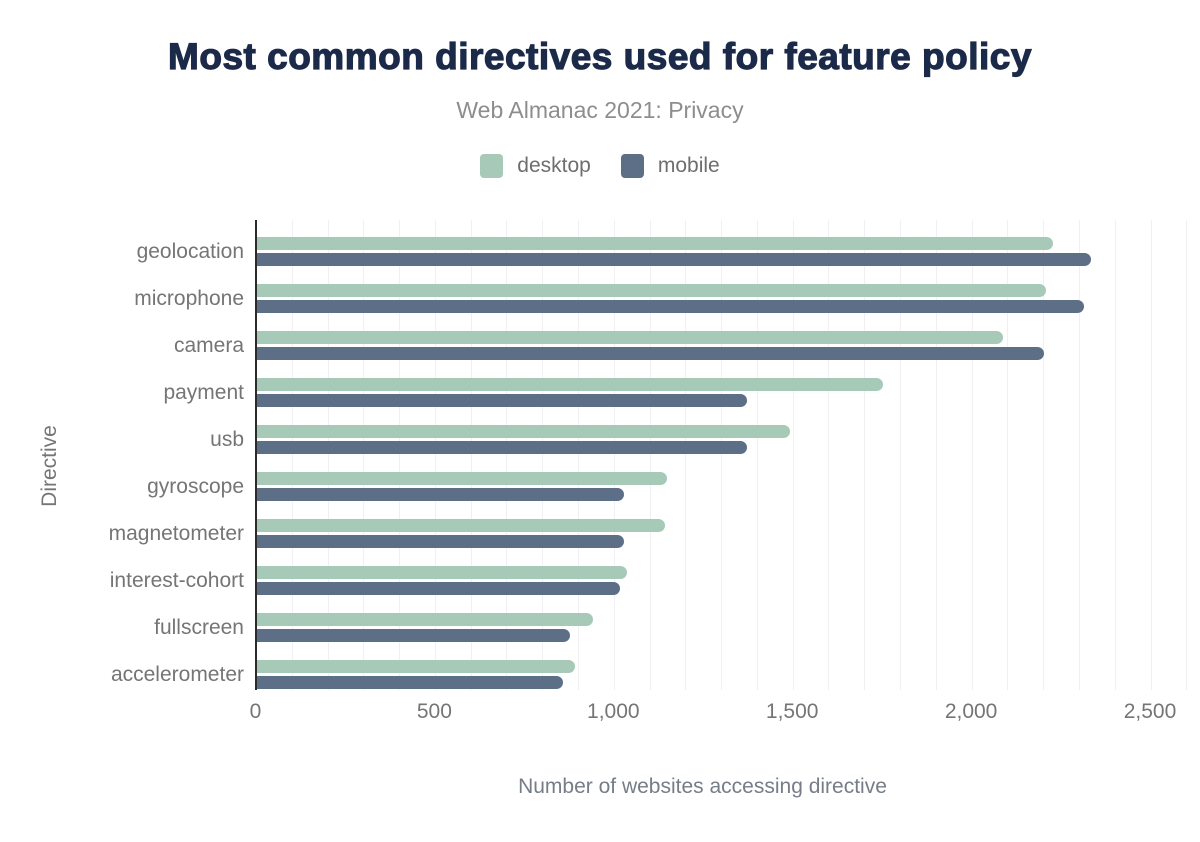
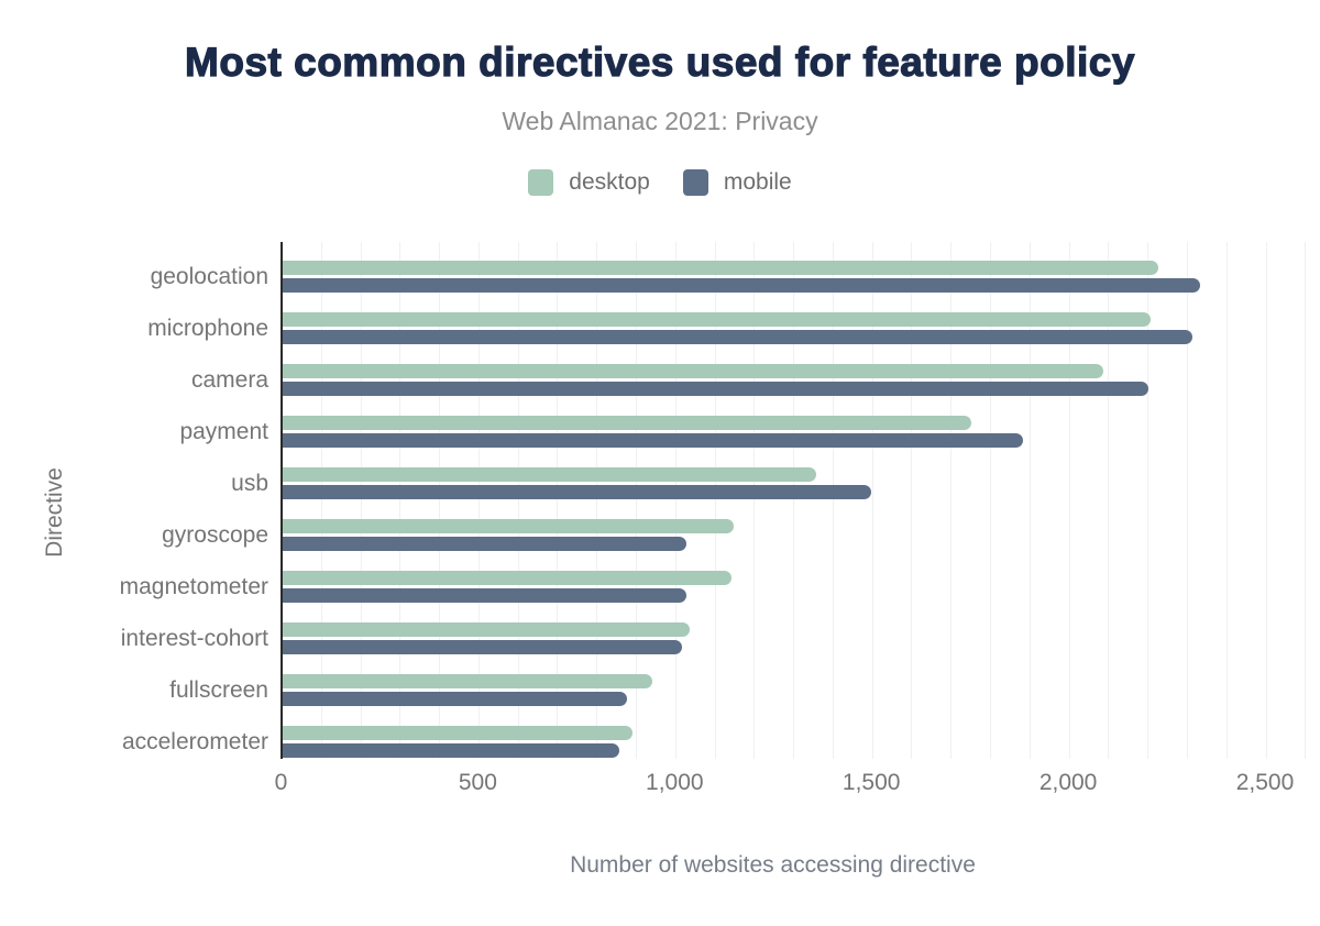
mobile/payment: 1370 -> 1880
desktop/usb: 1490 -> 1360
mobile/usb: 1370 -> 1500
